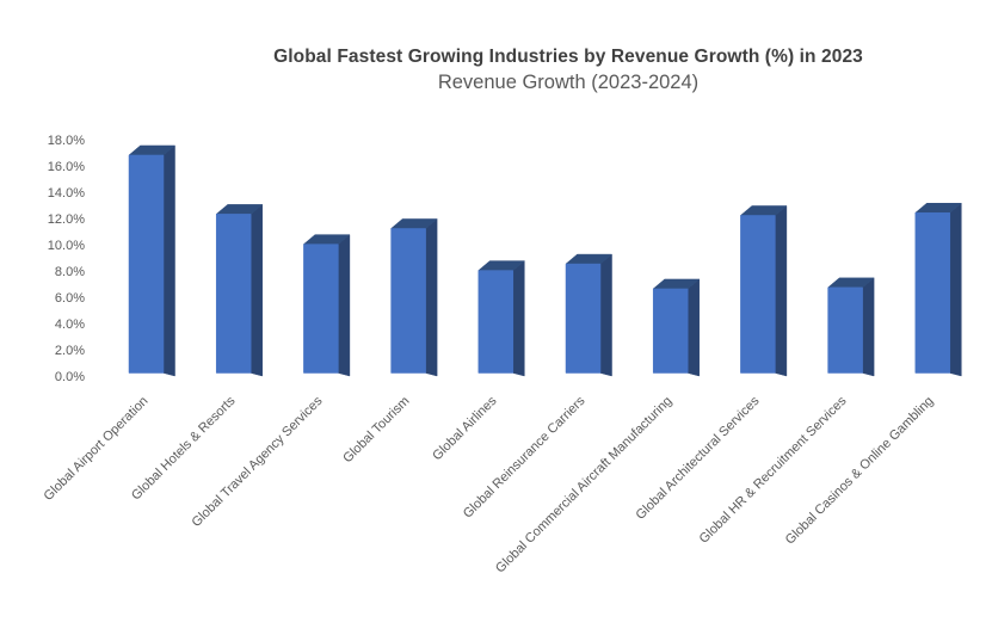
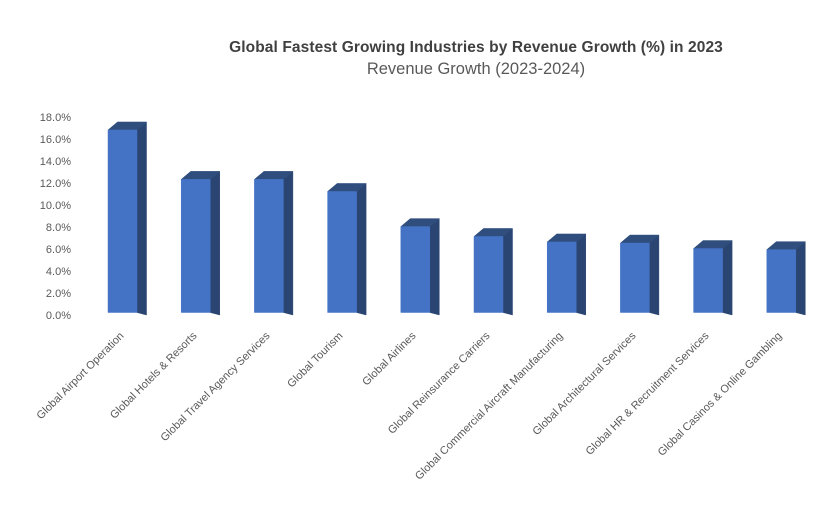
Global Travel Agency Services: 10.1% -> 12.4%
Global Reinsurance Carriers: 8.6% -> 7.2%
Global Architectural Services: 12.3% -> 6.6%
Global HR & Recruitment Services: 6.8% -> 6.1%
Global Casinos & Online Gambling: 12.5% -> 6.0%
